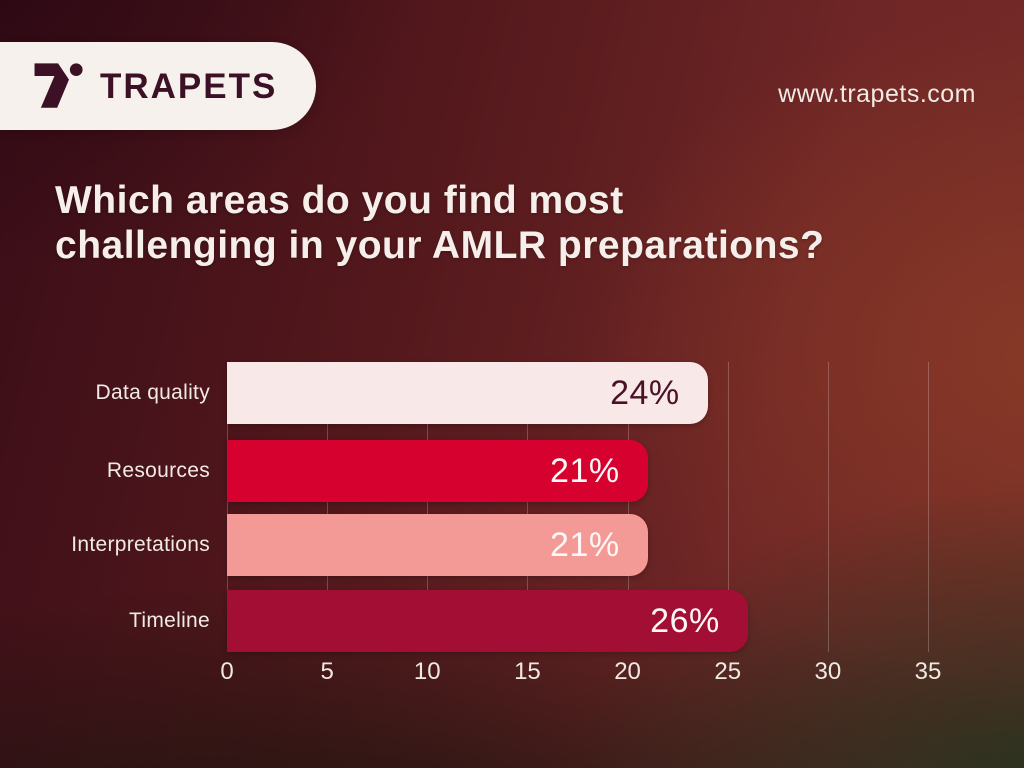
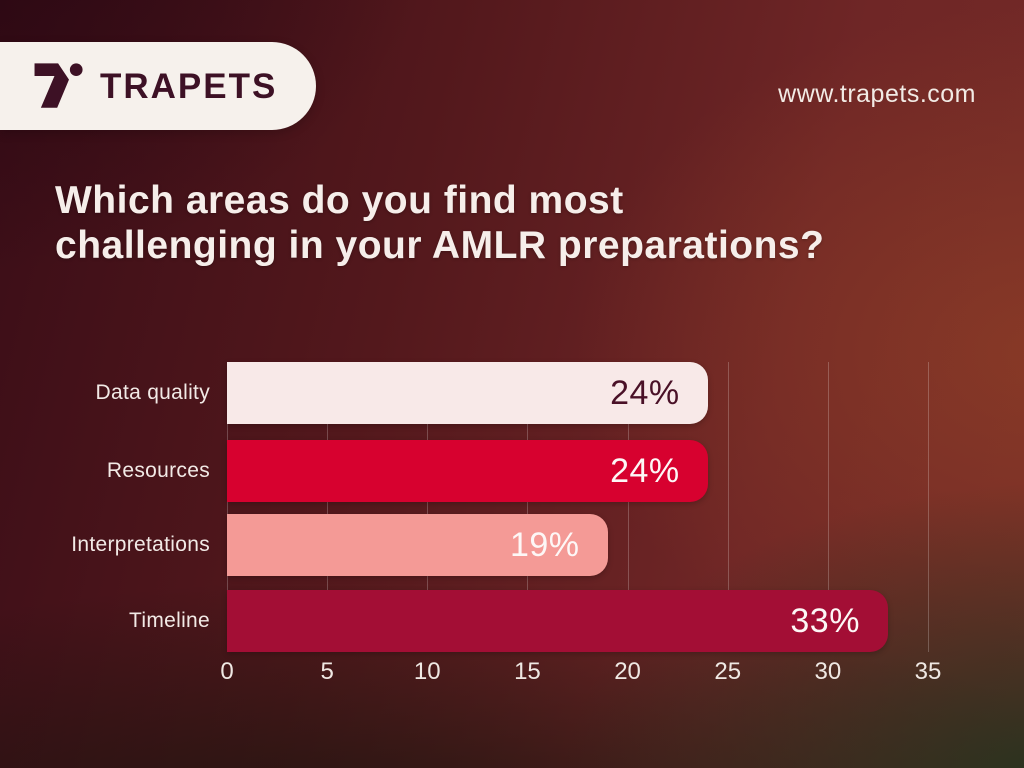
Resources: 21% -> 24%
Interpretations: 21% -> 19%
Timeline: 26% -> 33%
